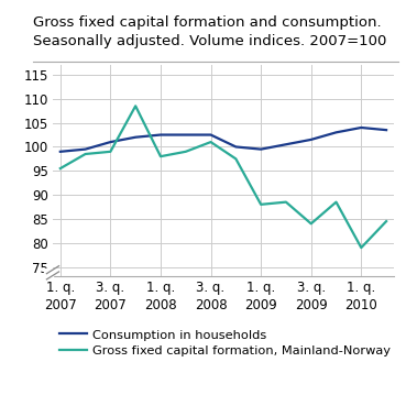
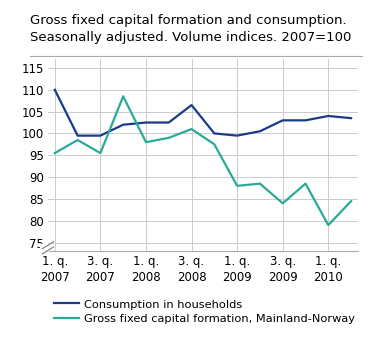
Consumption in households/1. q. 2007: 99.0 -> 110.0
Consumption in households/3. q. 2007: 101.0 -> 99.5
Gross fixed capital formation, Mainland-Norway/3. q. 2007: 99.0 -> 95.5
Consumption in households/3. q. 2008: 102.5 -> 106.5
Consumption in households/3. q. 2009: 101.5 -> 103.0
